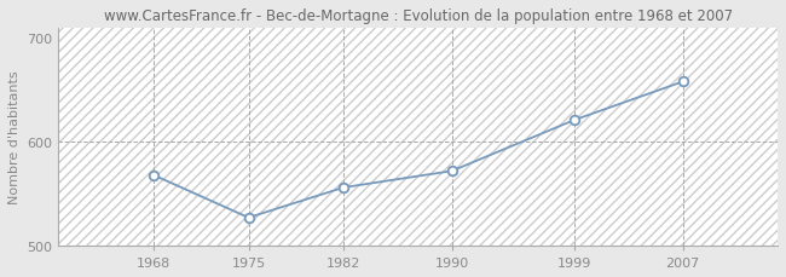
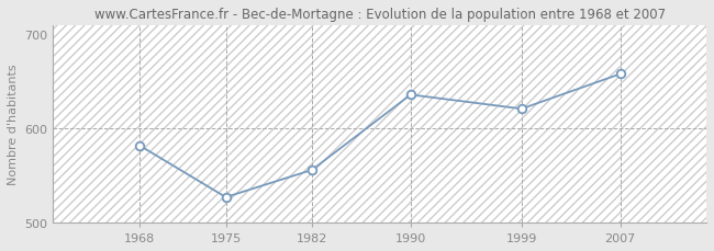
1968: 568 -> 582
1990: 572 -> 636
